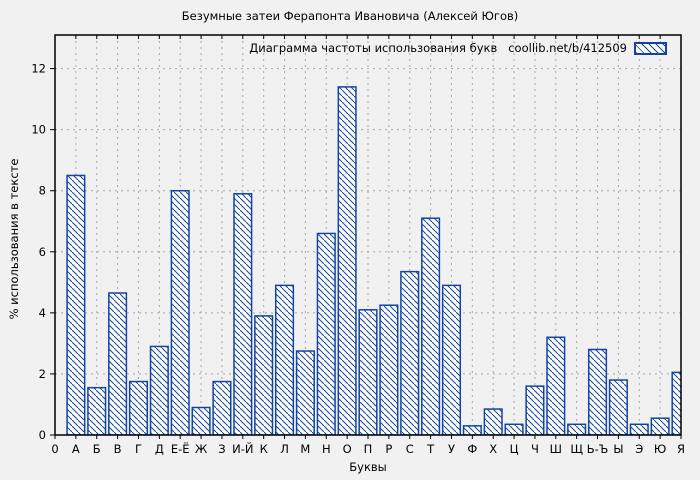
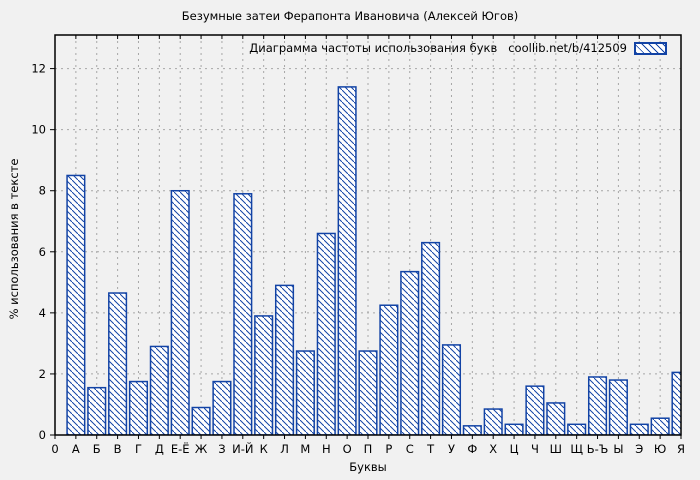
П: 4.1 -> 2.8
Т: 7.1 -> 6.3
У: 4.9 -> 3.0
Ш: 3.2 -> 1.1
Ь-Ъ: 2.8 -> 1.9
